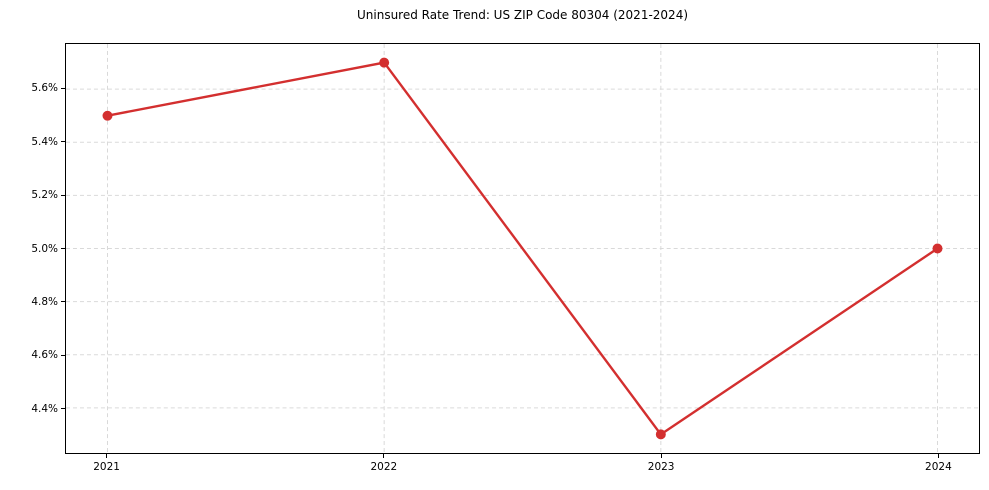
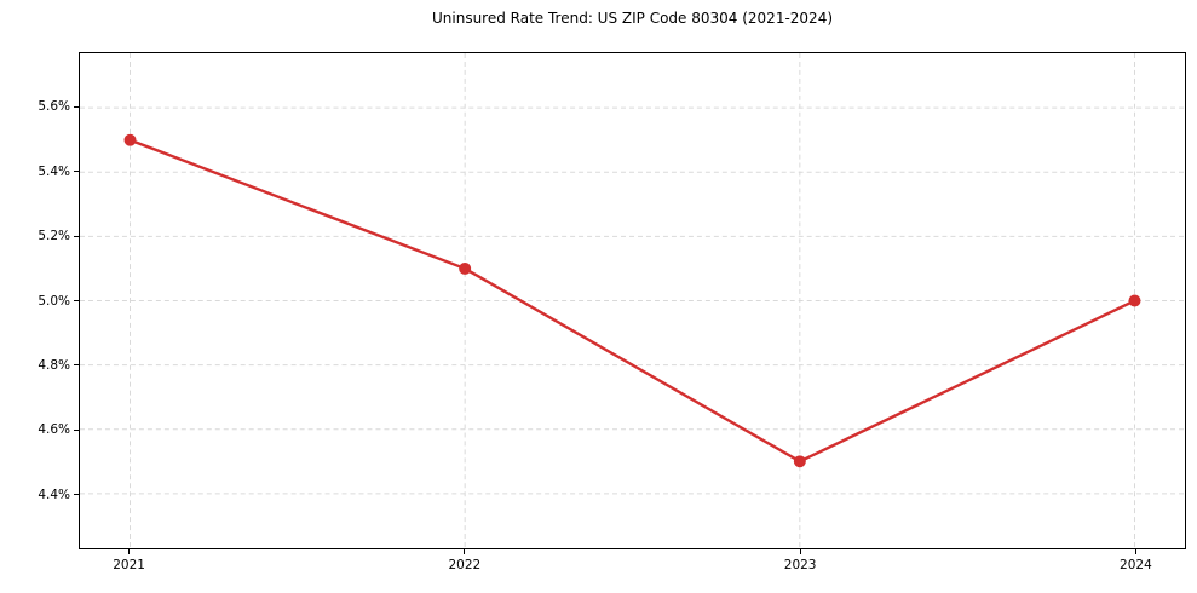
2022: 5.7% -> 5.1%
2023: 4.3% -> 4.5%
